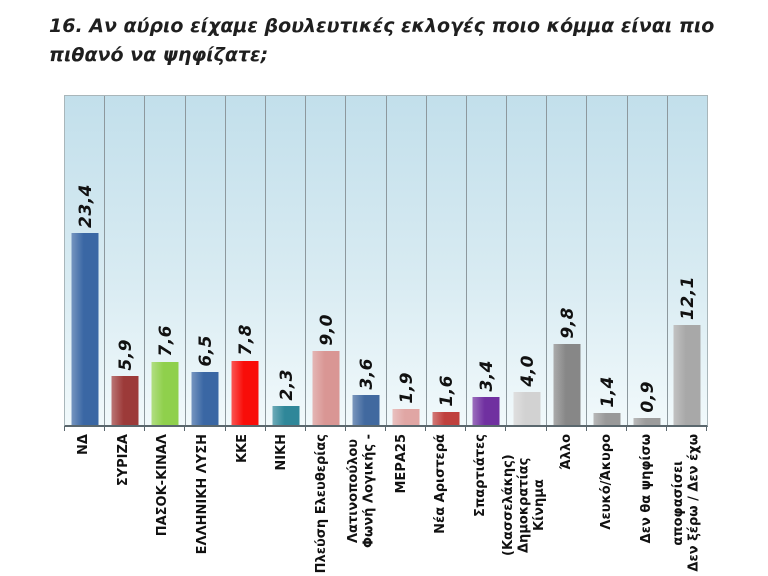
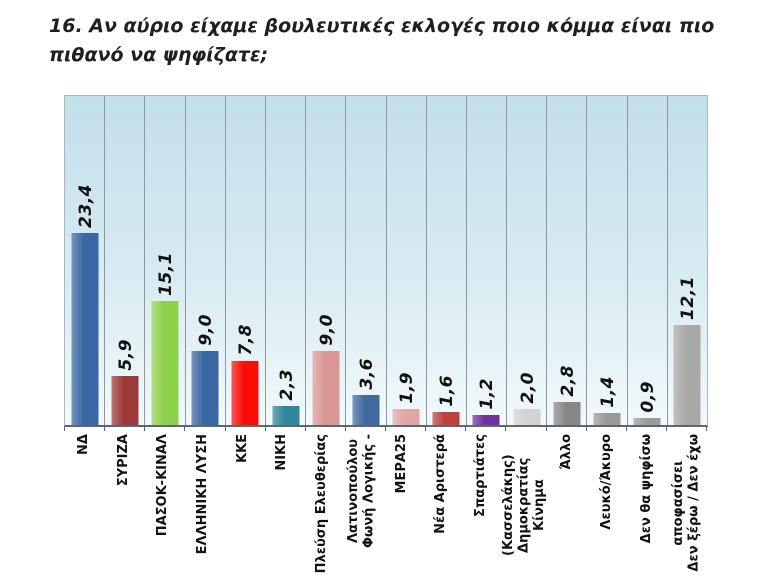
ΠΑΣΟΚ-ΚΙΝΑΛ: 7,6 -> 15,1
ΕΛΛΗΝΙΚΗ ΛΥΣΗ: 6,5 -> 9,0
Σπαρτιάτες: 3,4 -> 1,2
Κίνημα Δημοκρατίας (Κασσελάκης): 4,0 -> 2,0
Άλλο: 9,8 -> 2,8
